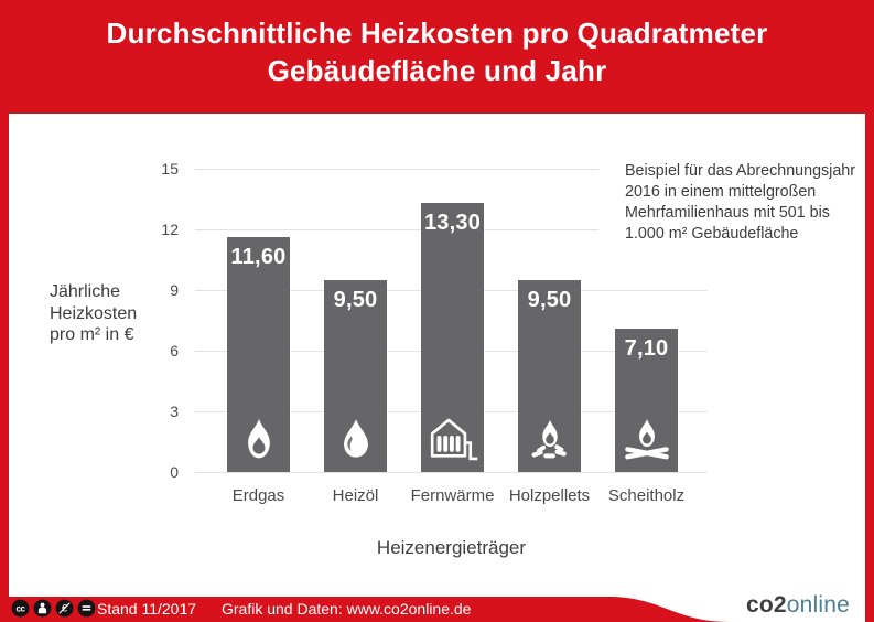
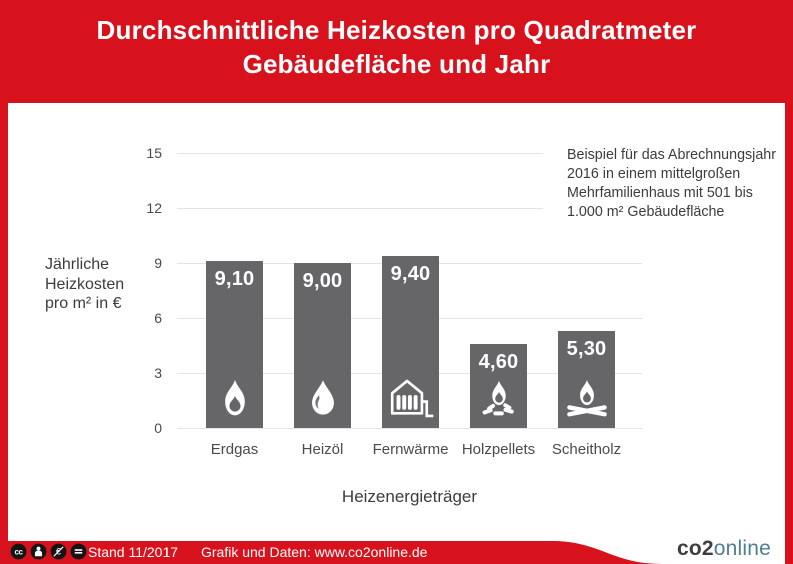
Erdgas: 11,60 -> 9,10
Heizöl: 9,50 -> 9,00
Fernwärme: 13,30 -> 9,40
Holzpellets: 9,50 -> 4,60
Scheitholz: 7,10 -> 5,30
